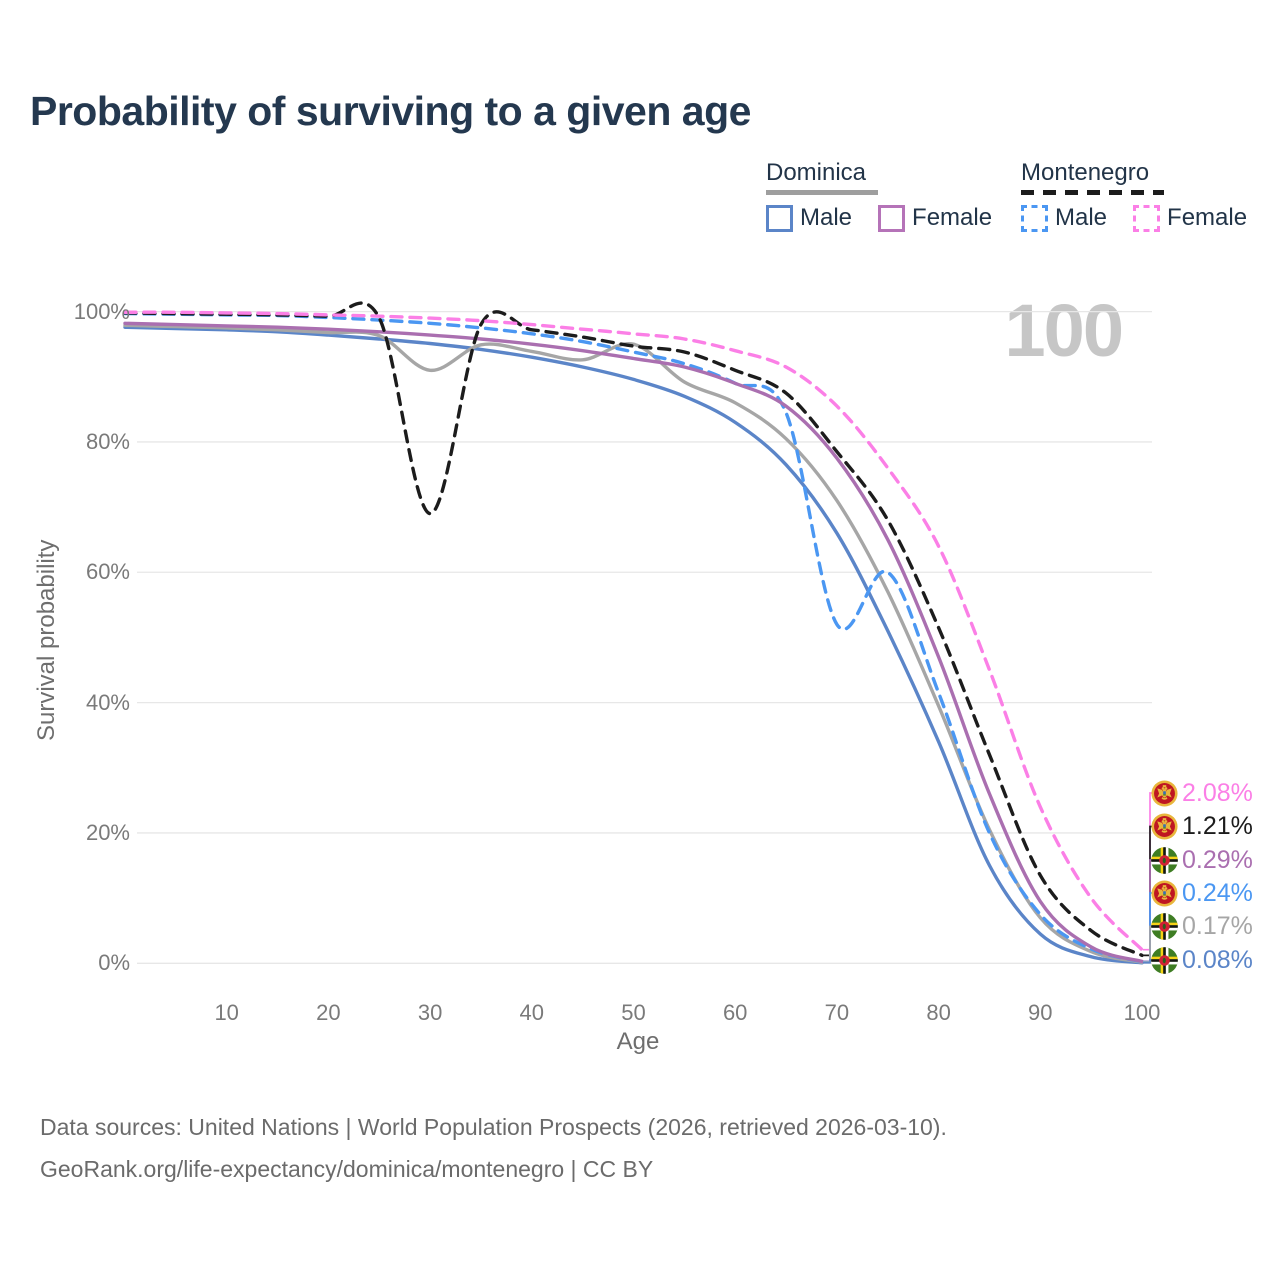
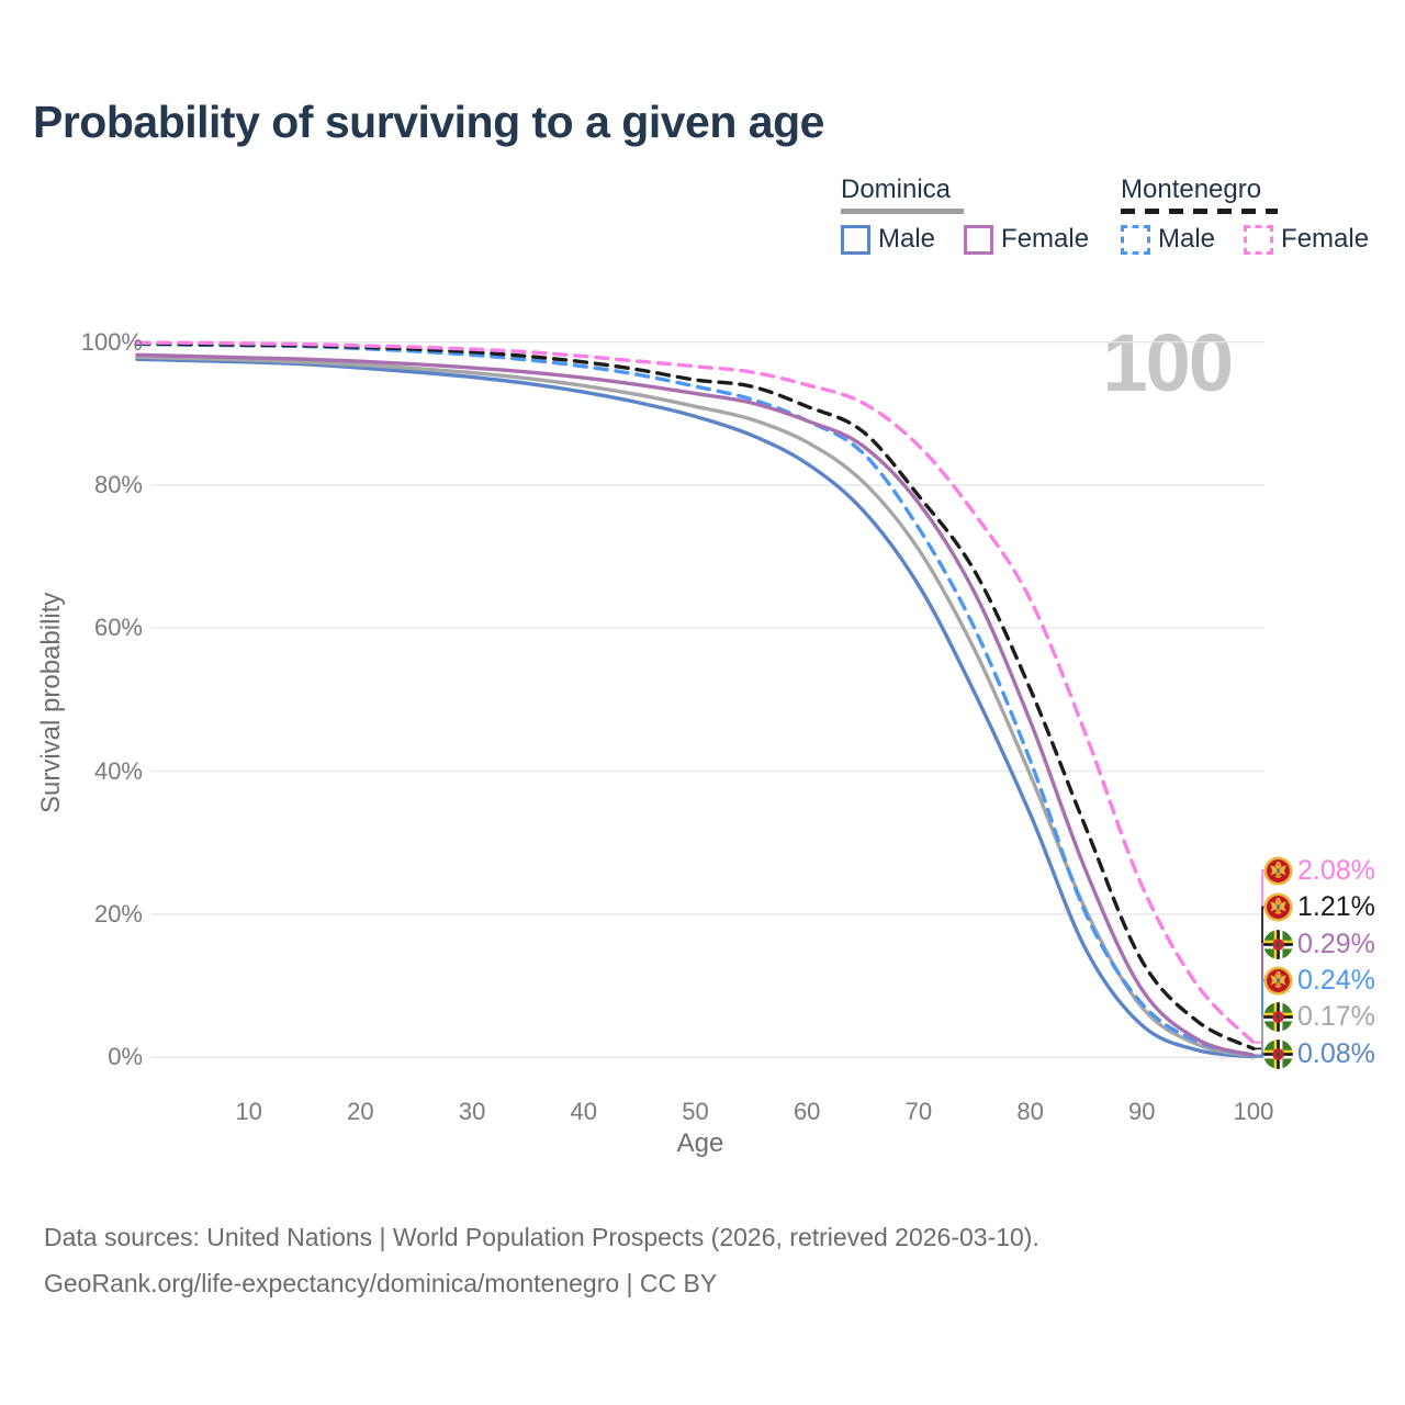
Montenegro/30: 69% -> 99%
Dominica/30: 91% -> 96%
Dominica/50: 95% -> 91%
Montenegro Male/70: 52% -> 74%
